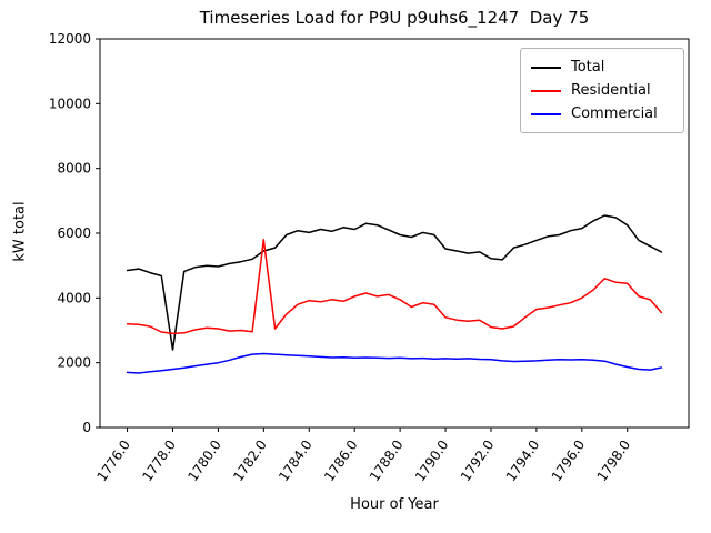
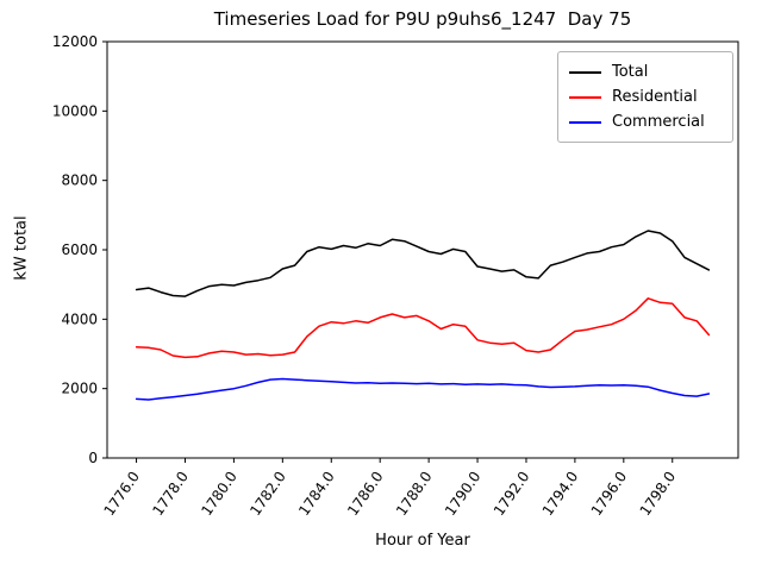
Total/1778.0: 2400 -> 4700
Residential/1782.0: 5800 -> 3000
